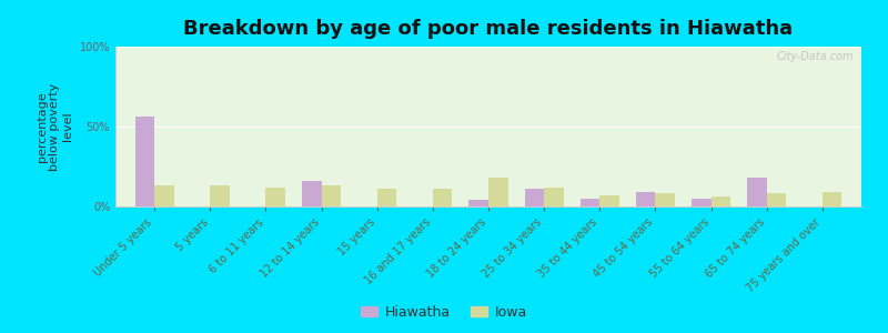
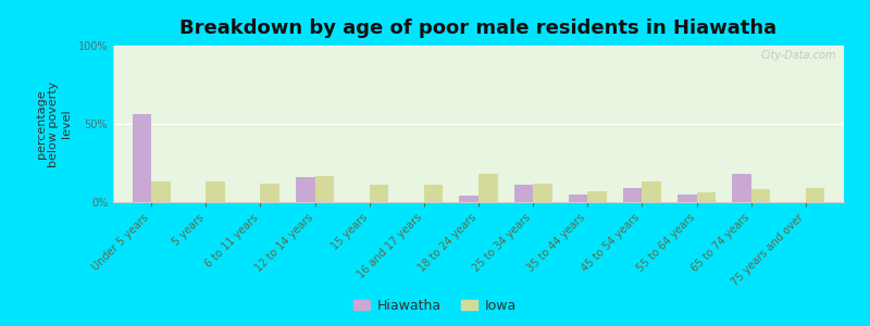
Iowa/12 to 14 years: 13% -> 17%
Iowa/45 to 54 years: 8% -> 13%
